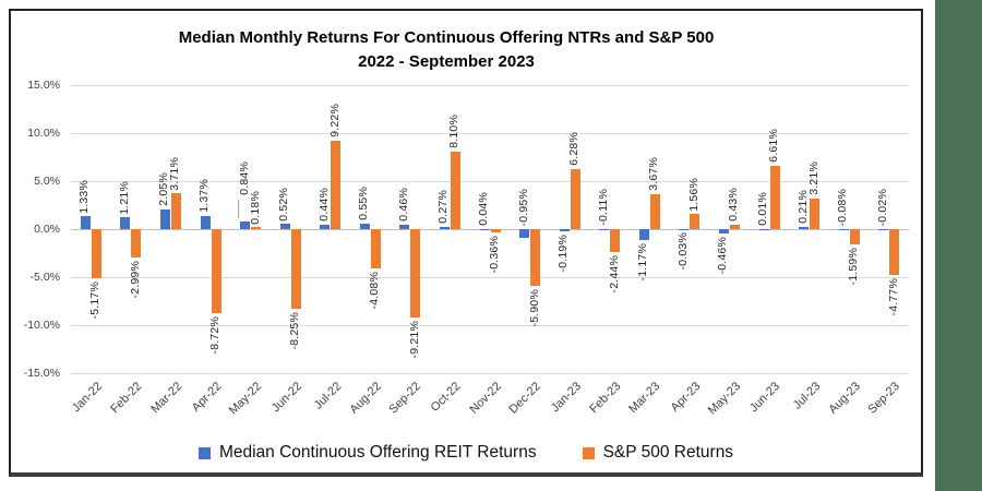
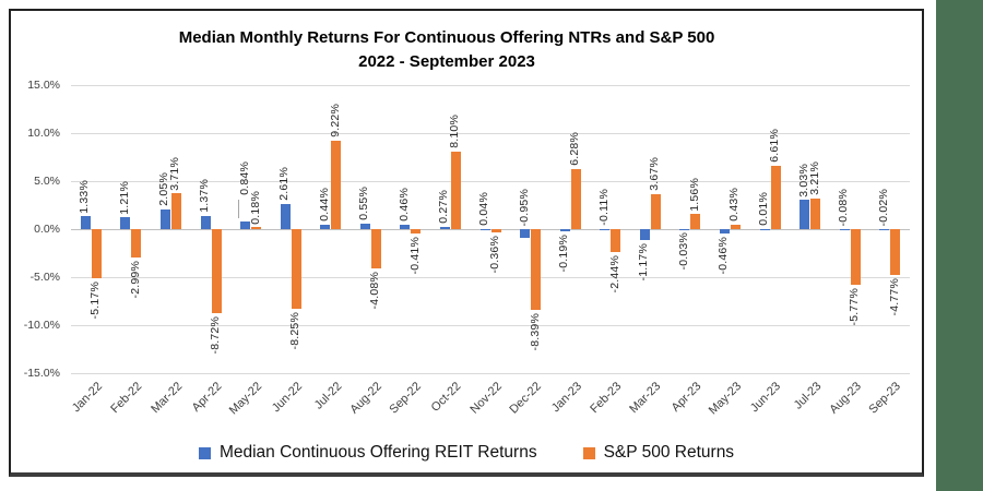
Median Continuous Offering REIT Returns/Jun-22: 0.52% -> 2.61%
S&P 500 Returns/Sep-22: -9.21% -> -0.41%
S&P 500 Returns/Dec-22: -5.90% -> -8.39%
Median Continuous Offering REIT Returns/Jul-23: 0.21% -> 3.03%
S&P 500 Returns/Aug-23: -1.59% -> -5.77%
